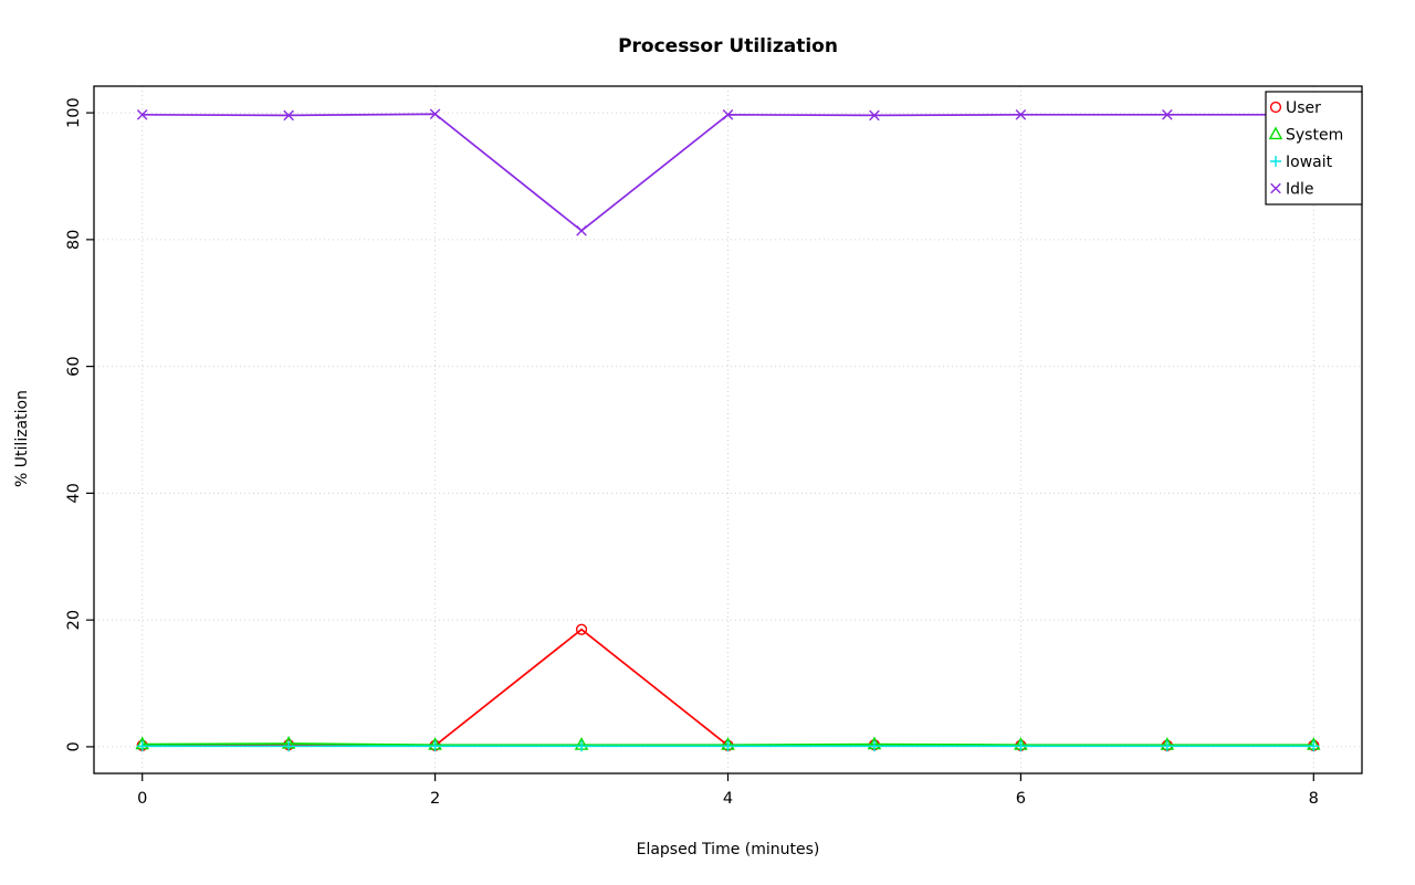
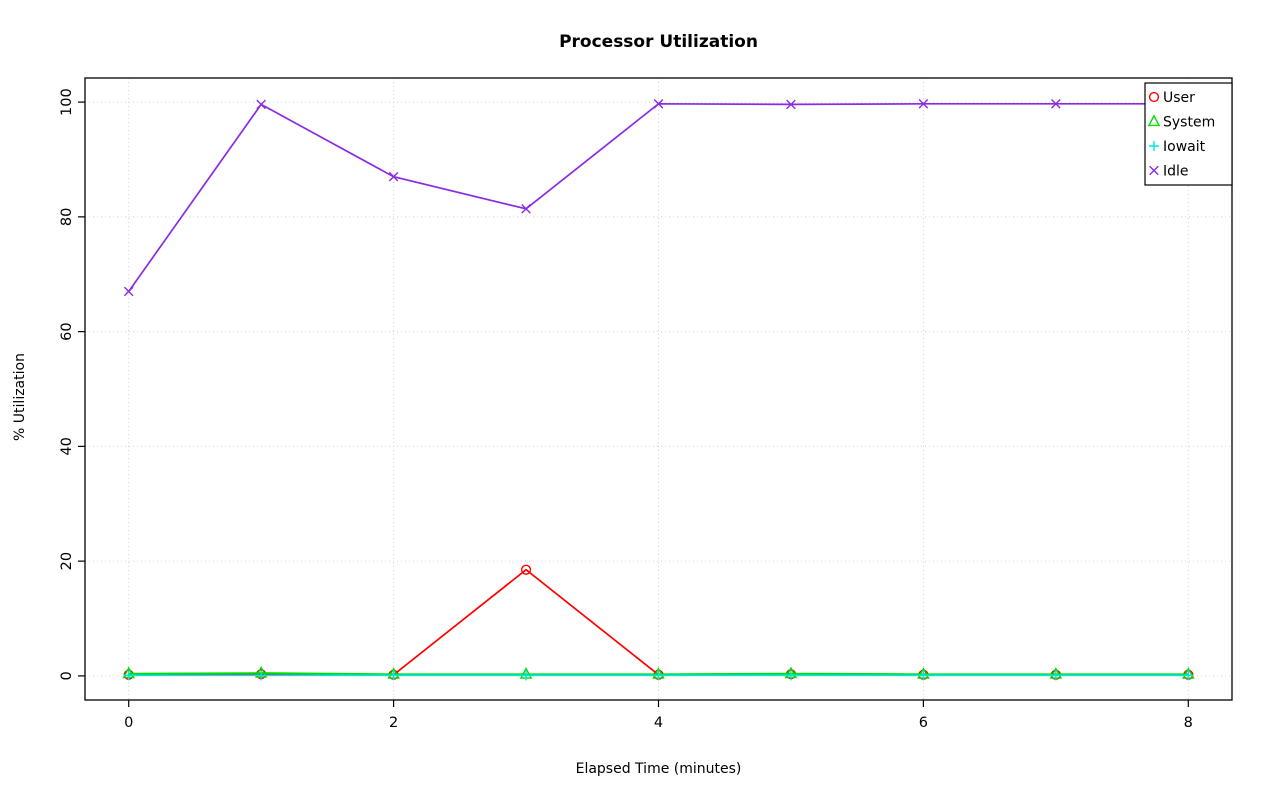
Idle/0: 100 -> 67
Idle/2: 100 -> 87
